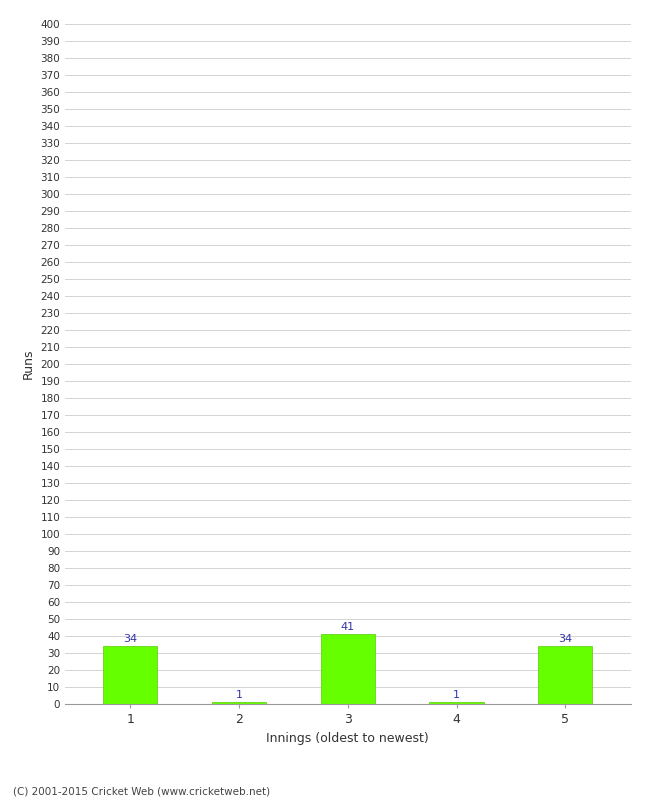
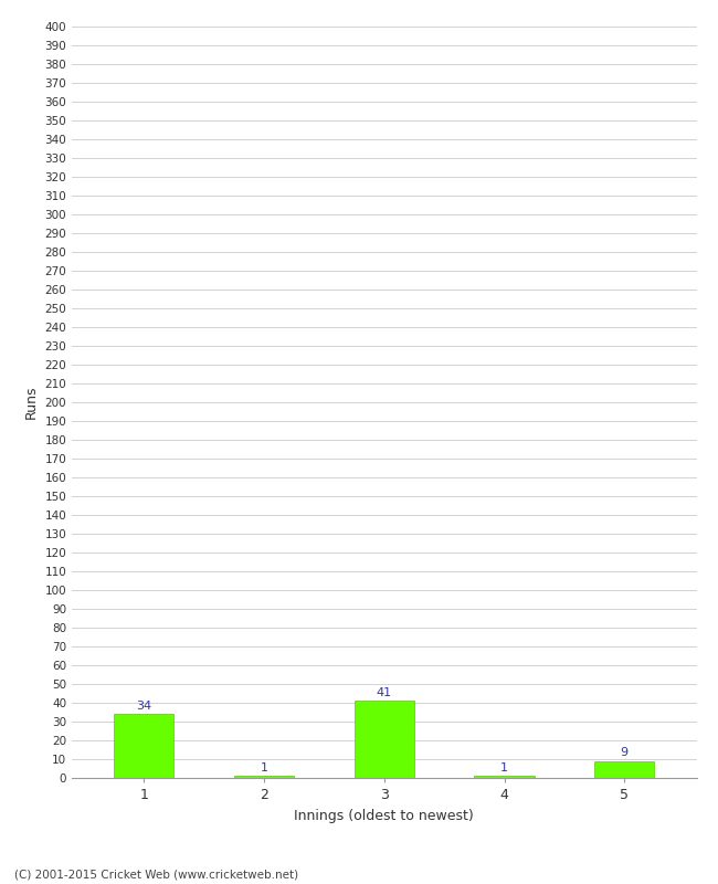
5: 34 -> 9
